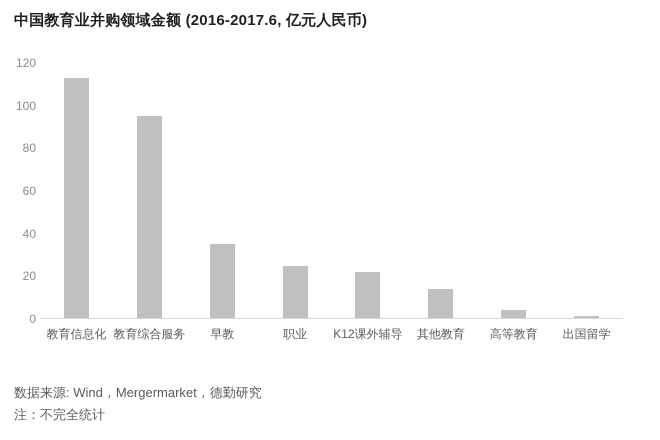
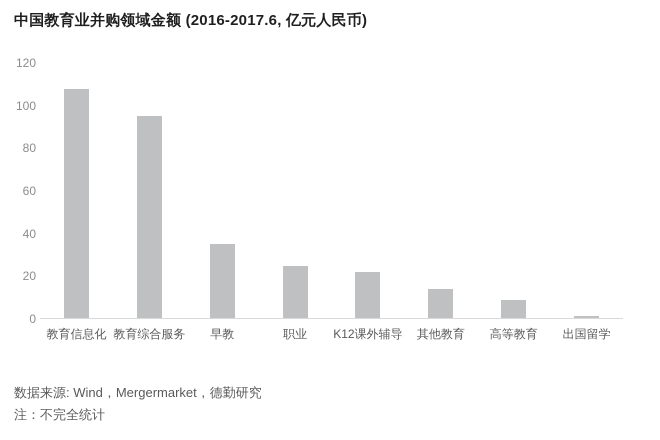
教育信息化: 113 -> 108
高等教育: 4 -> 9
